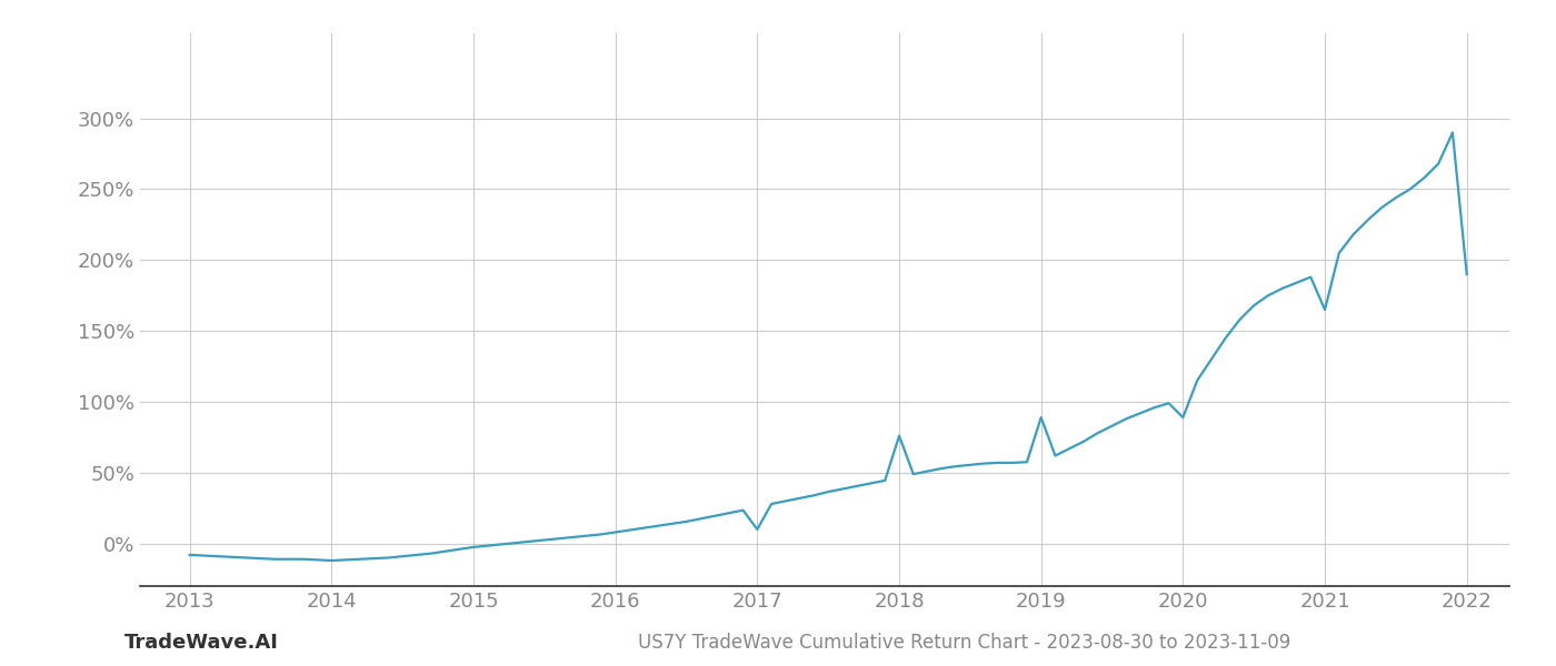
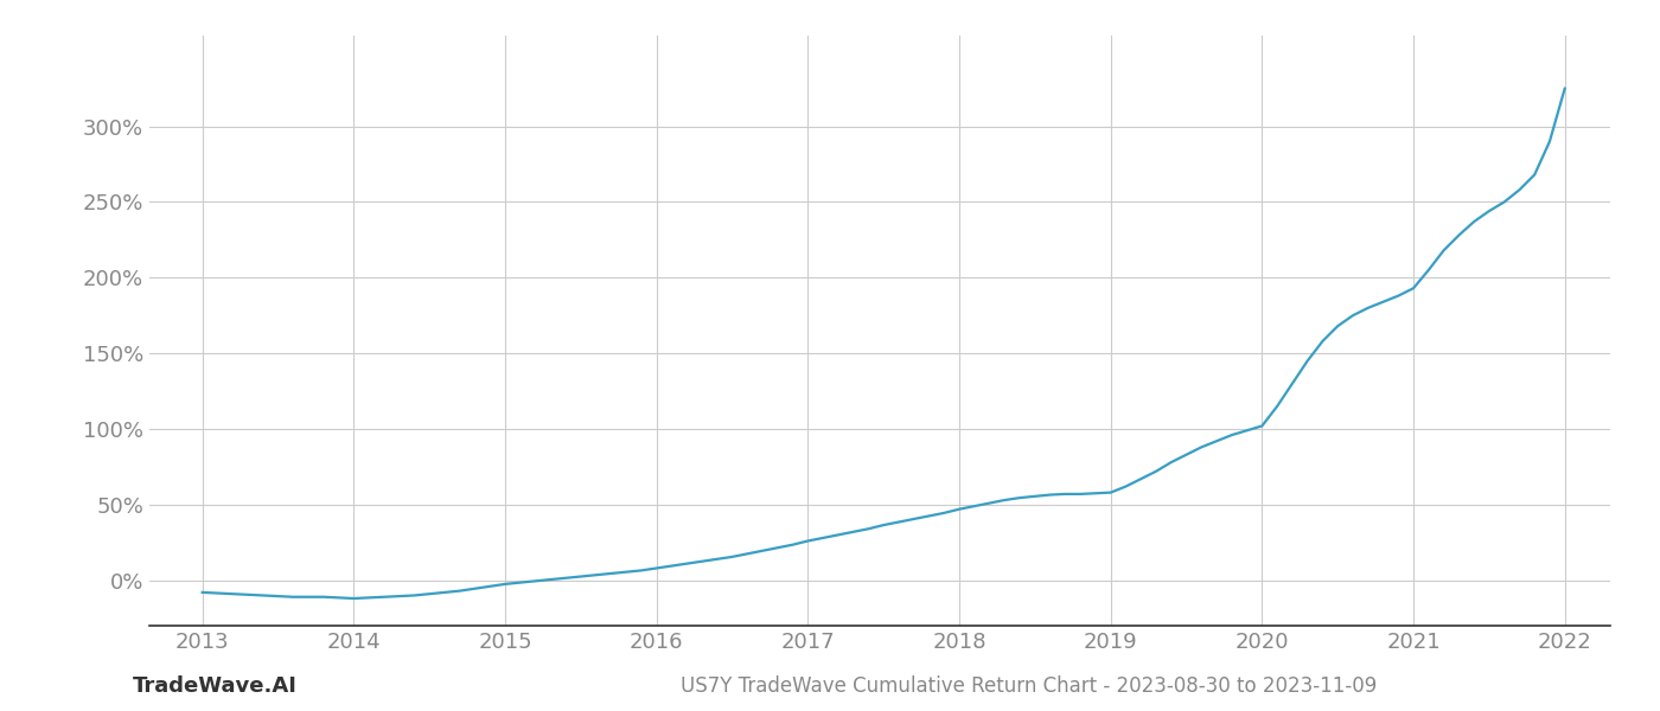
2017: 10% -> 26%
2018: 76% -> 47%
2019: 89% -> 58%
2020: 89% -> 102%
2021: 165% -> 193%
2022: 190% -> 325%
